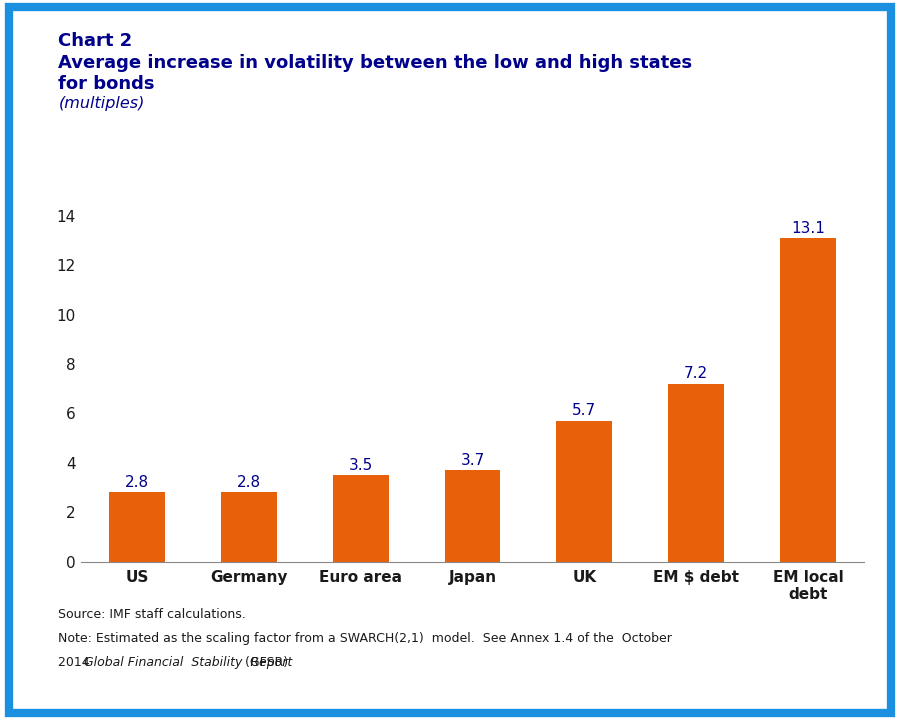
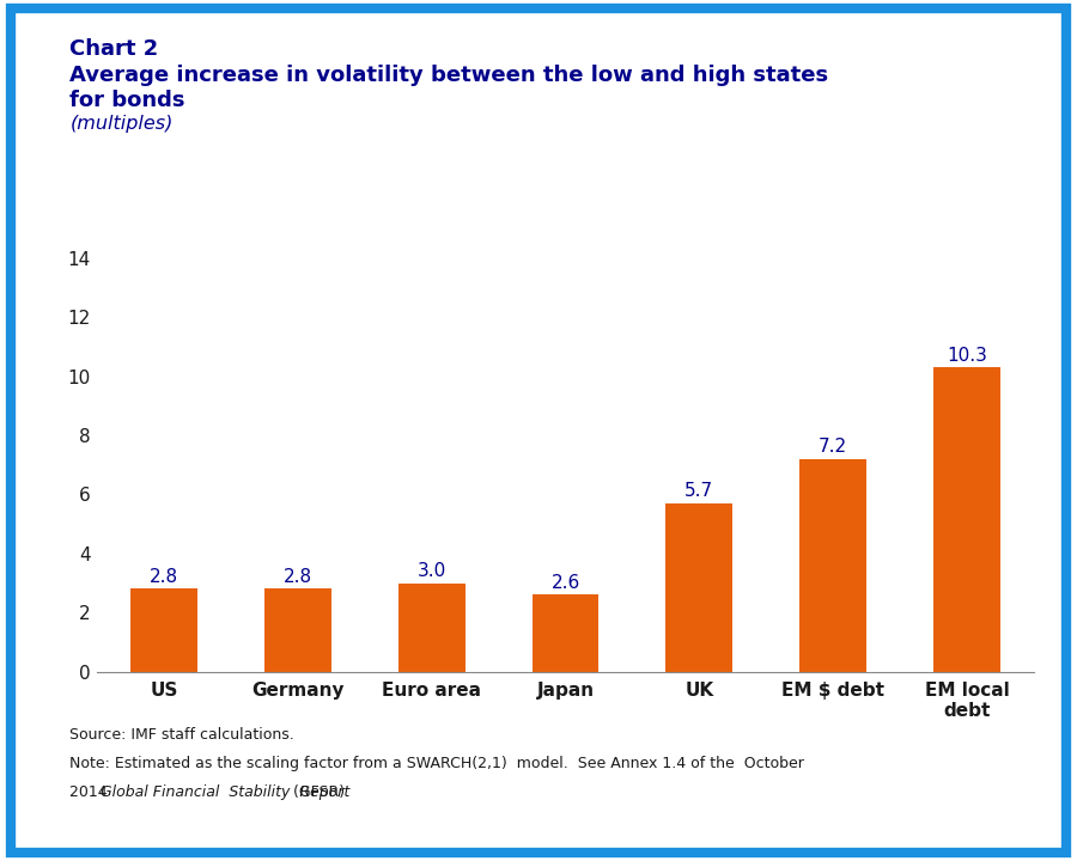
Euro area: 3.5 -> 3.0
Japan: 3.7 -> 2.6
EM local debt: 13.1 -> 10.3
